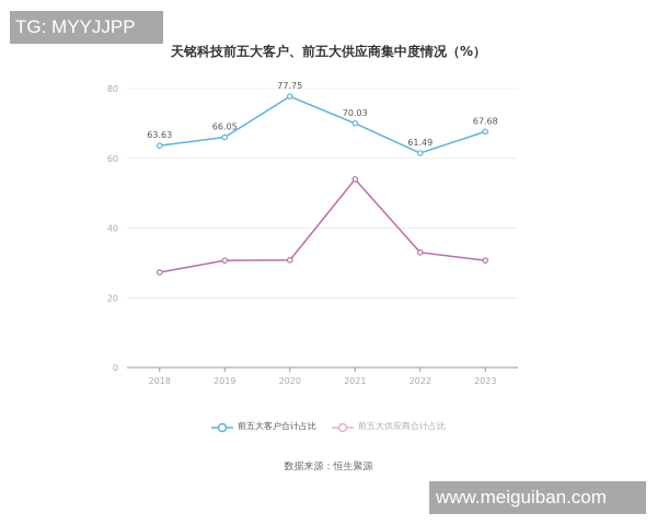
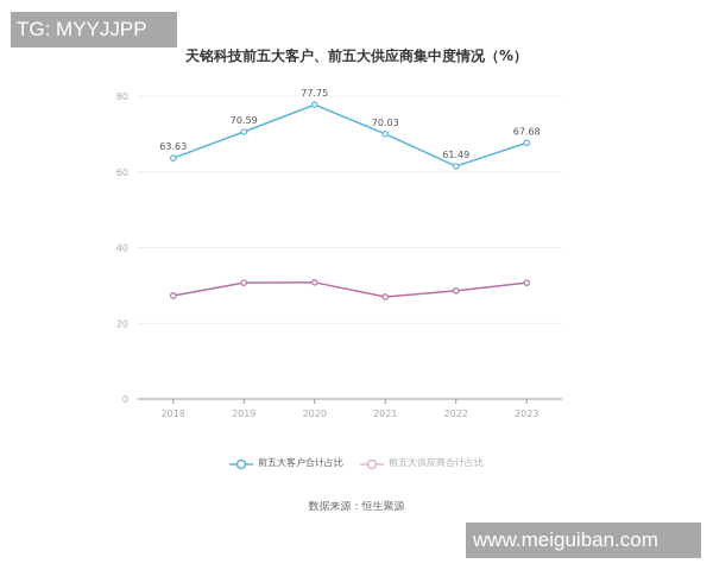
前五大客户合计占比/2019: 66.05 -> 70.59
前五大供应商合计占比/2021: 54 -> 27
前五大供应商合计占比/2022: 33 -> 29
